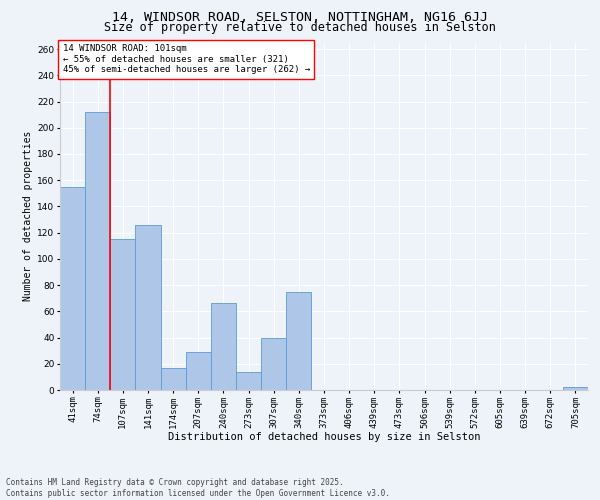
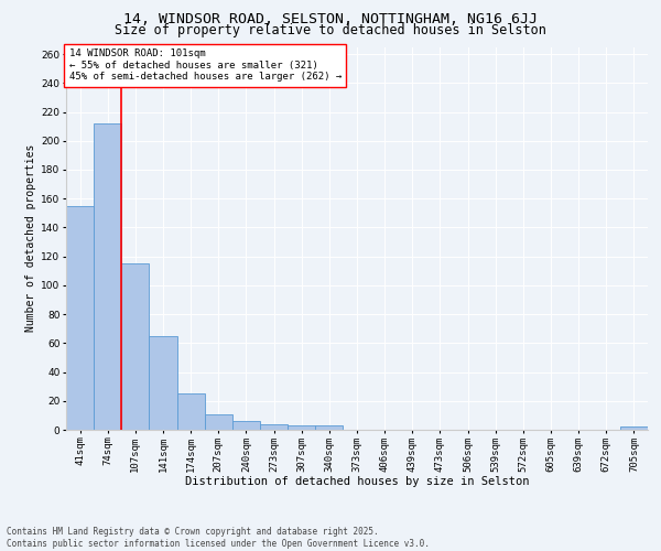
141sqm: 126 -> 65
174sqm: 17 -> 25
207sqm: 29 -> 11
240sqm: 66 -> 6
273sqm: 14 -> 4
307sqm: 40 -> 3
340sqm: 75 -> 3
